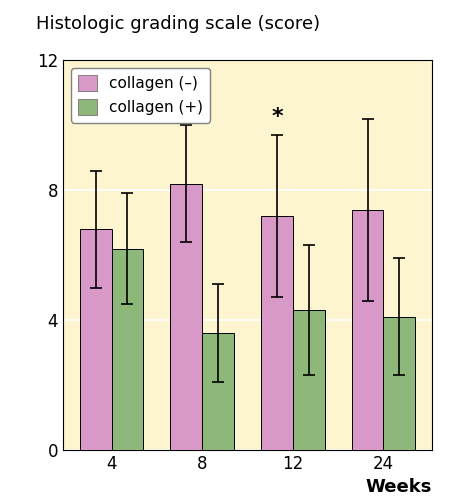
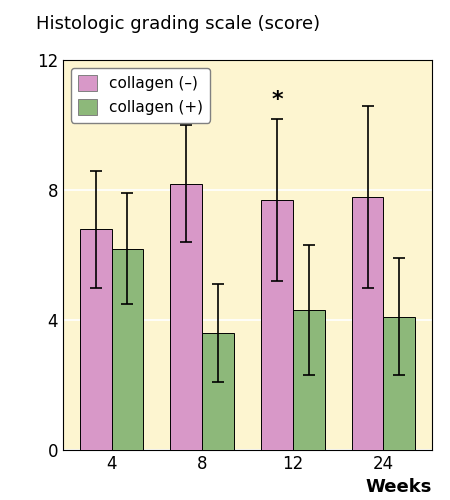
collagen (–)/12: 7.2 -> 7.7
collagen (–)/24: 7.4 -> 7.8
